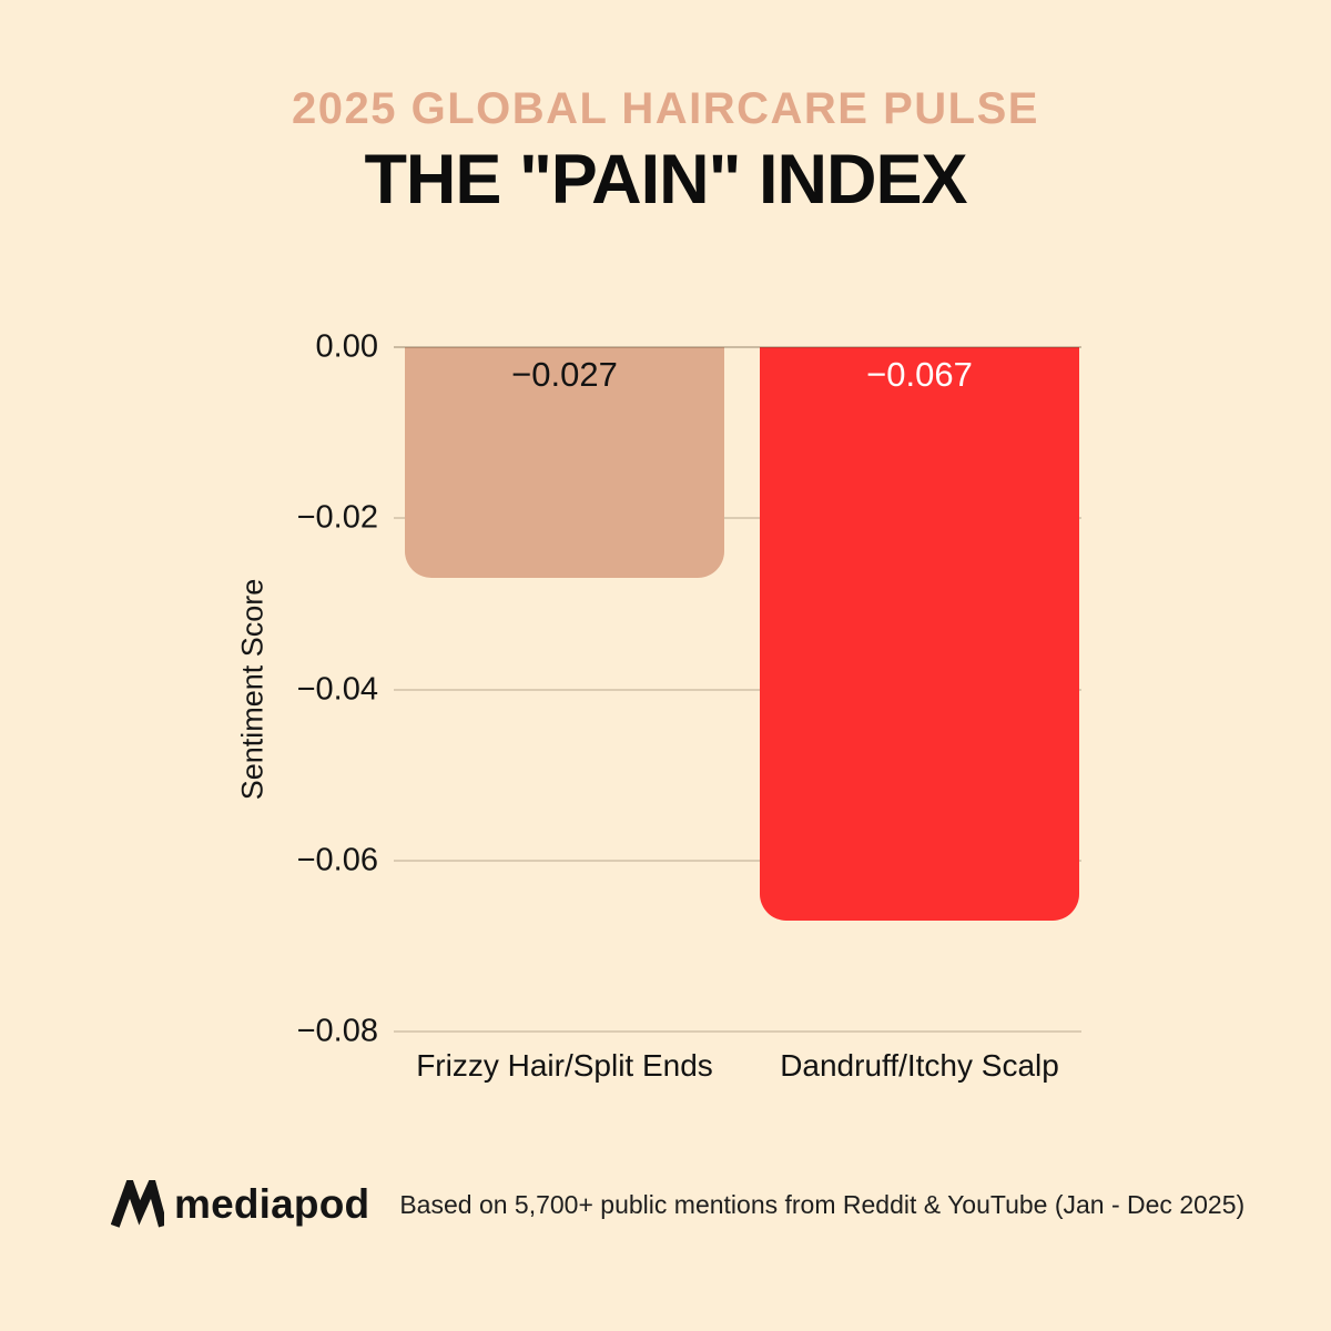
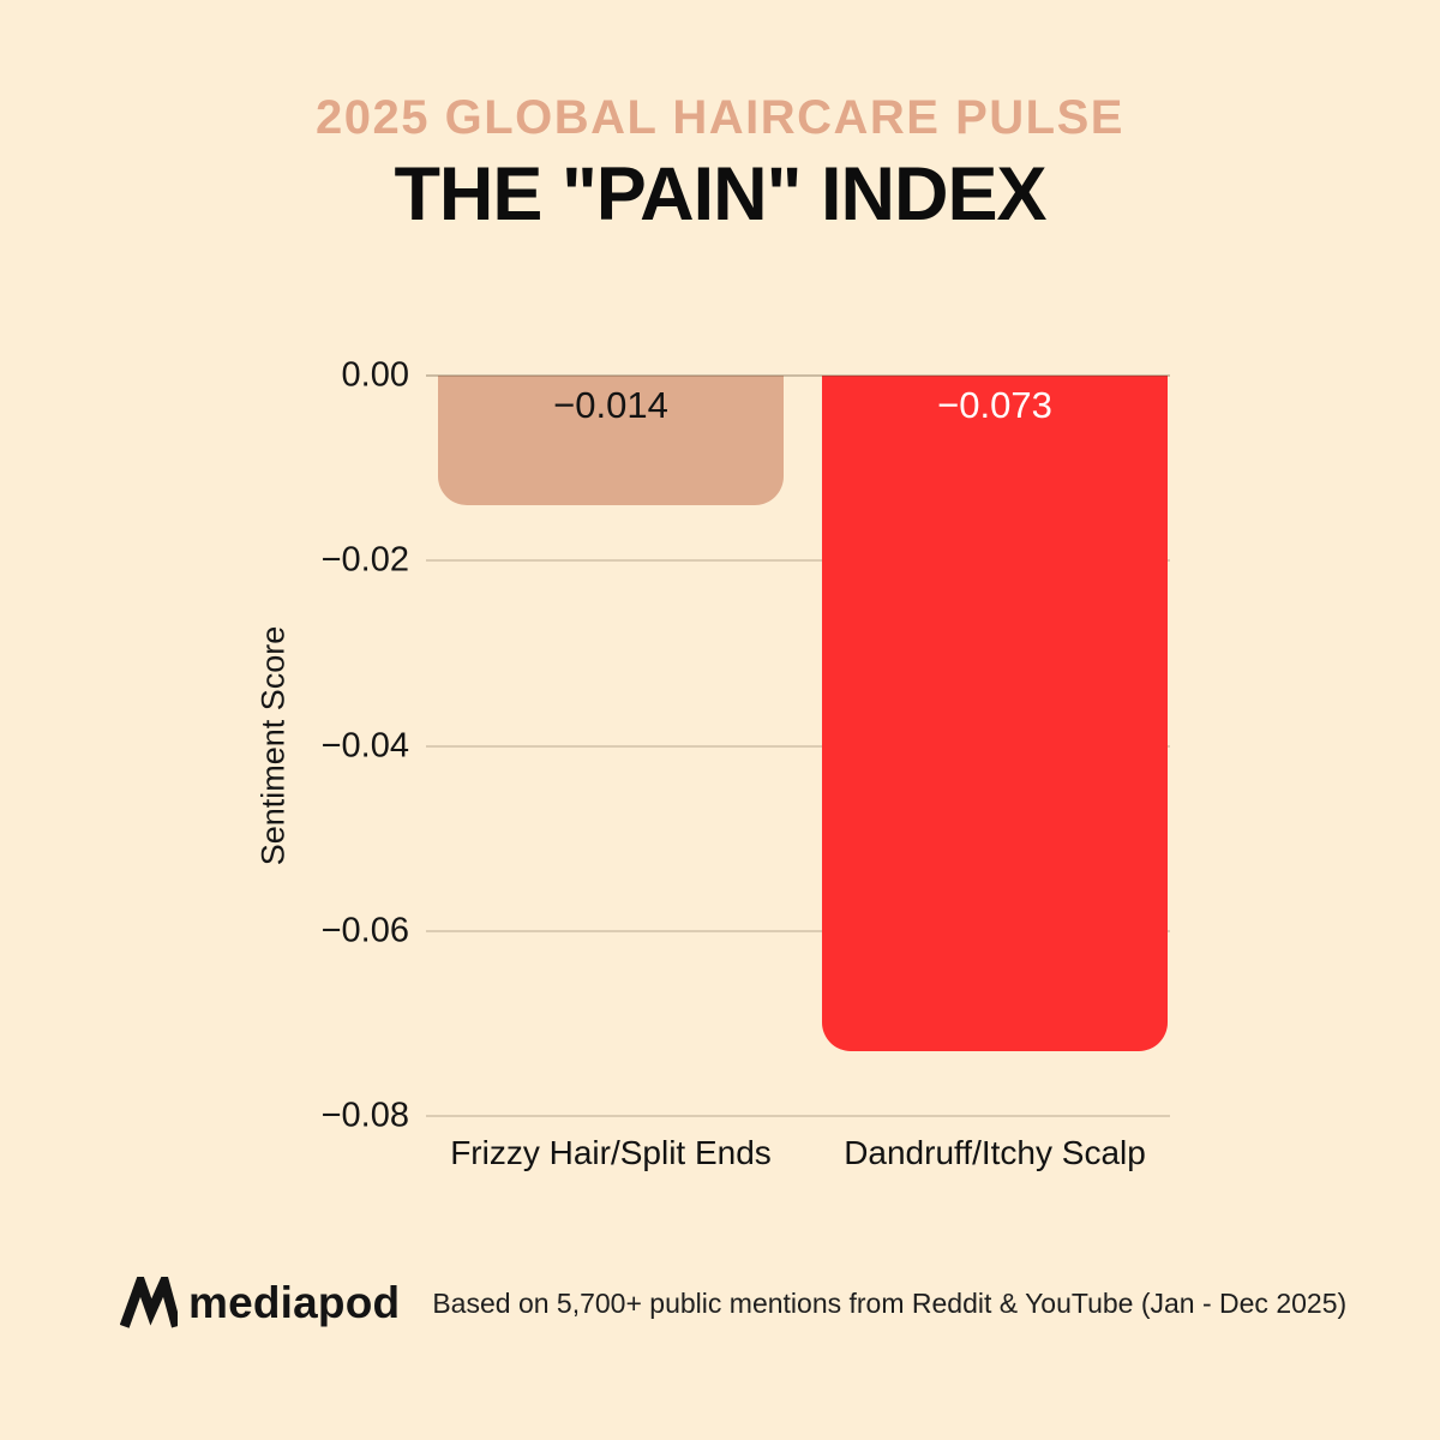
Frizzy Hair/Split Ends: −0.027 -> −0.014
Dandruff/Itchy Scalp: −0.067 -> −0.073
